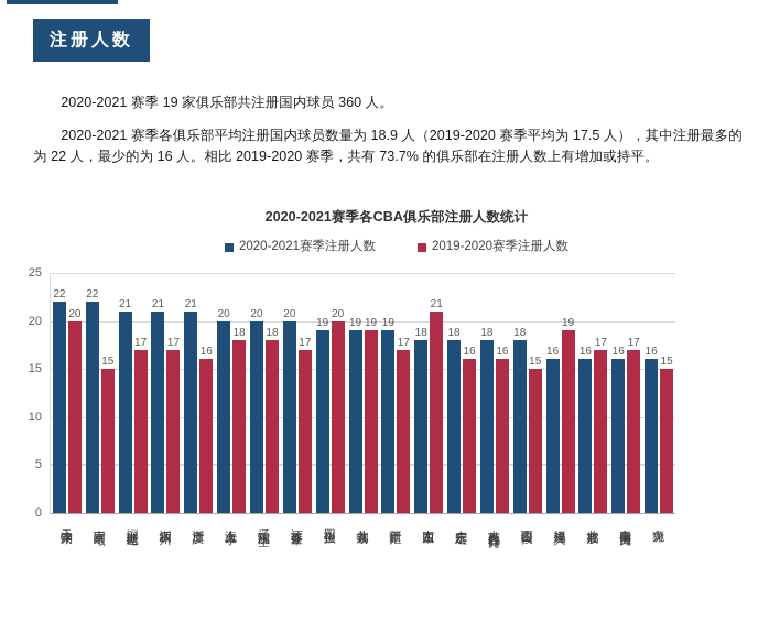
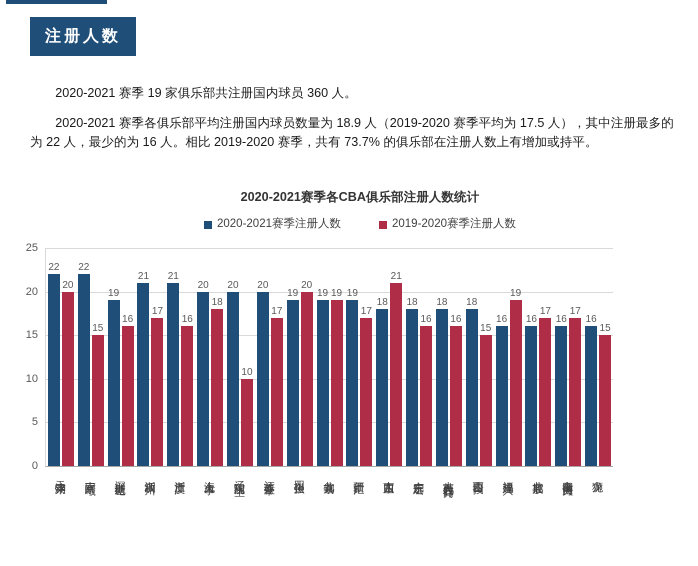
2020-2021赛季注册人数/深圳新世纪: 21 -> 19
2019-2020赛季注册人数/深圳新世纪: 17 -> 16
2019-2020赛季注册人数/辽宁沈阳三生: 18 -> 10
